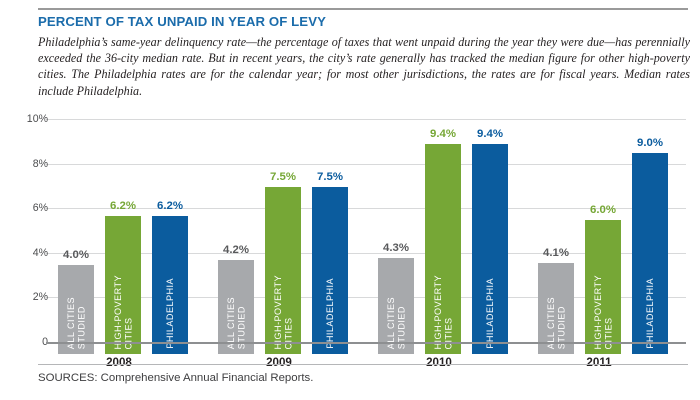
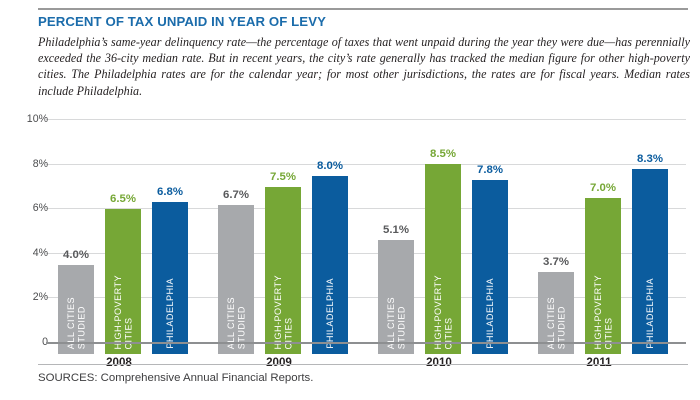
HIGH-POVERTY CITIES/2008: 6.2% -> 6.5%
PHILADELPHIA/2008: 6.2% -> 6.8%
ALL CITIES STUDIED/2009: 4.2% -> 6.7%
PHILADELPHIA/2009: 7.5% -> 8.0%
ALL CITIES STUDIED/2010: 4.3% -> 5.1%
HIGH-POVERTY CITIES/2010: 9.4% -> 8.5%
PHILADELPHIA/2010: 9.4% -> 7.8%
ALL CITIES STUDIED/2011: 4.1% -> 3.7%
HIGH-POVERTY CITIES/2011: 6.0% -> 7.0%
PHILADELPHIA/2011: 9.0% -> 8.3%
